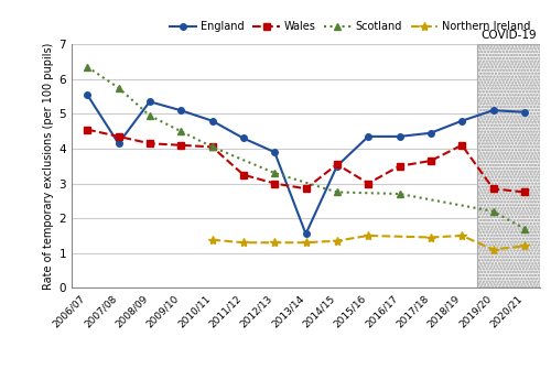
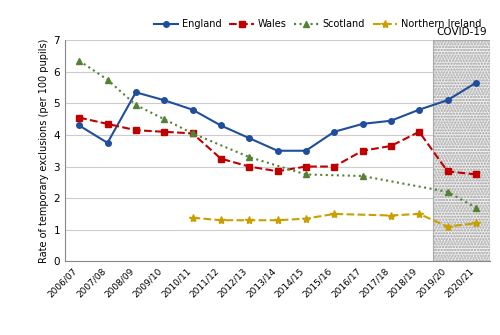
England/2006/07: 5.55 -> 4.30
England/2007/08: 4.15 -> 3.75
England/2013/14: 1.55 -> 3.50
Wales/2014/15: 3.55 -> 3.00
England/2015/16: 4.35 -> 4.10
England/2020/21: 5.05 -> 5.65
